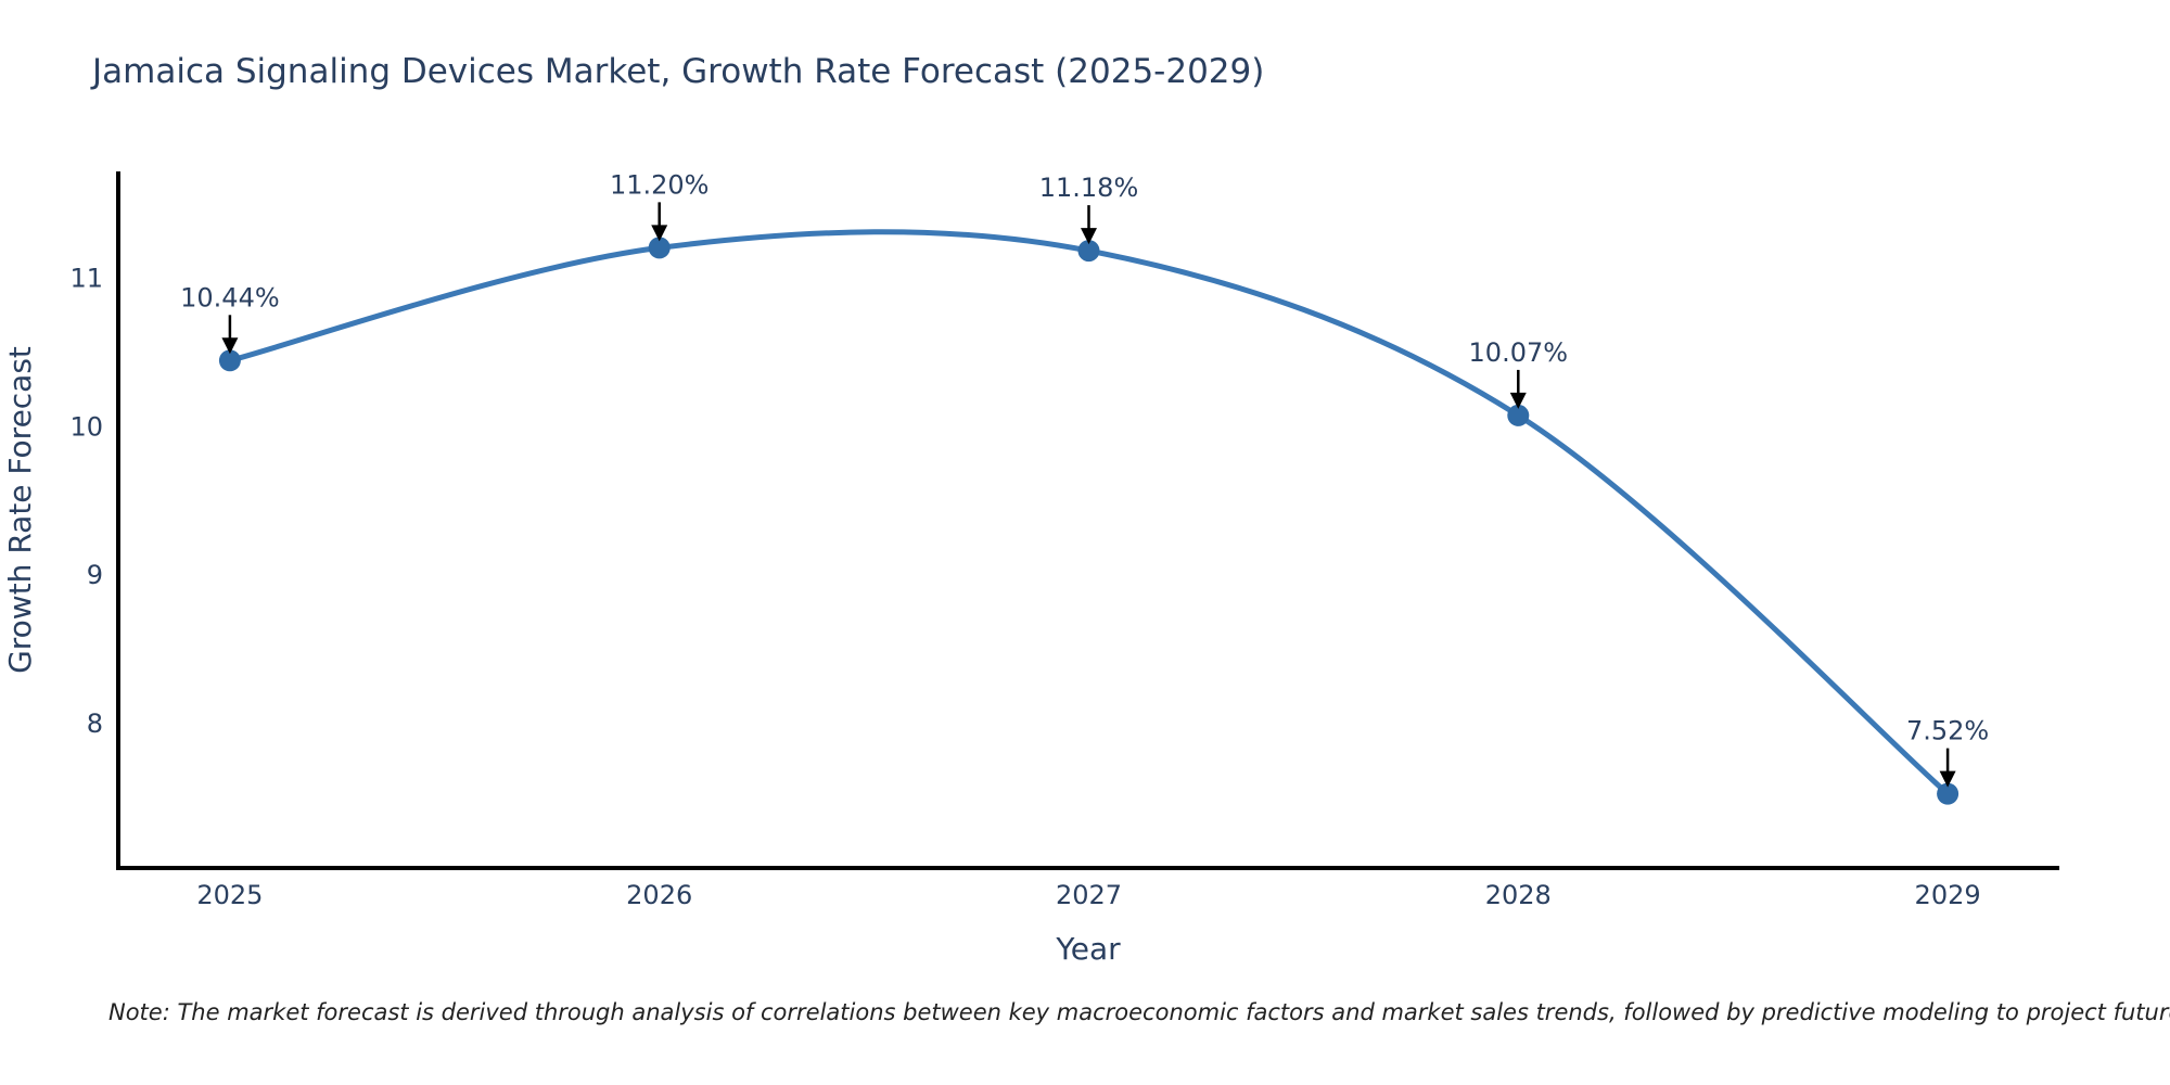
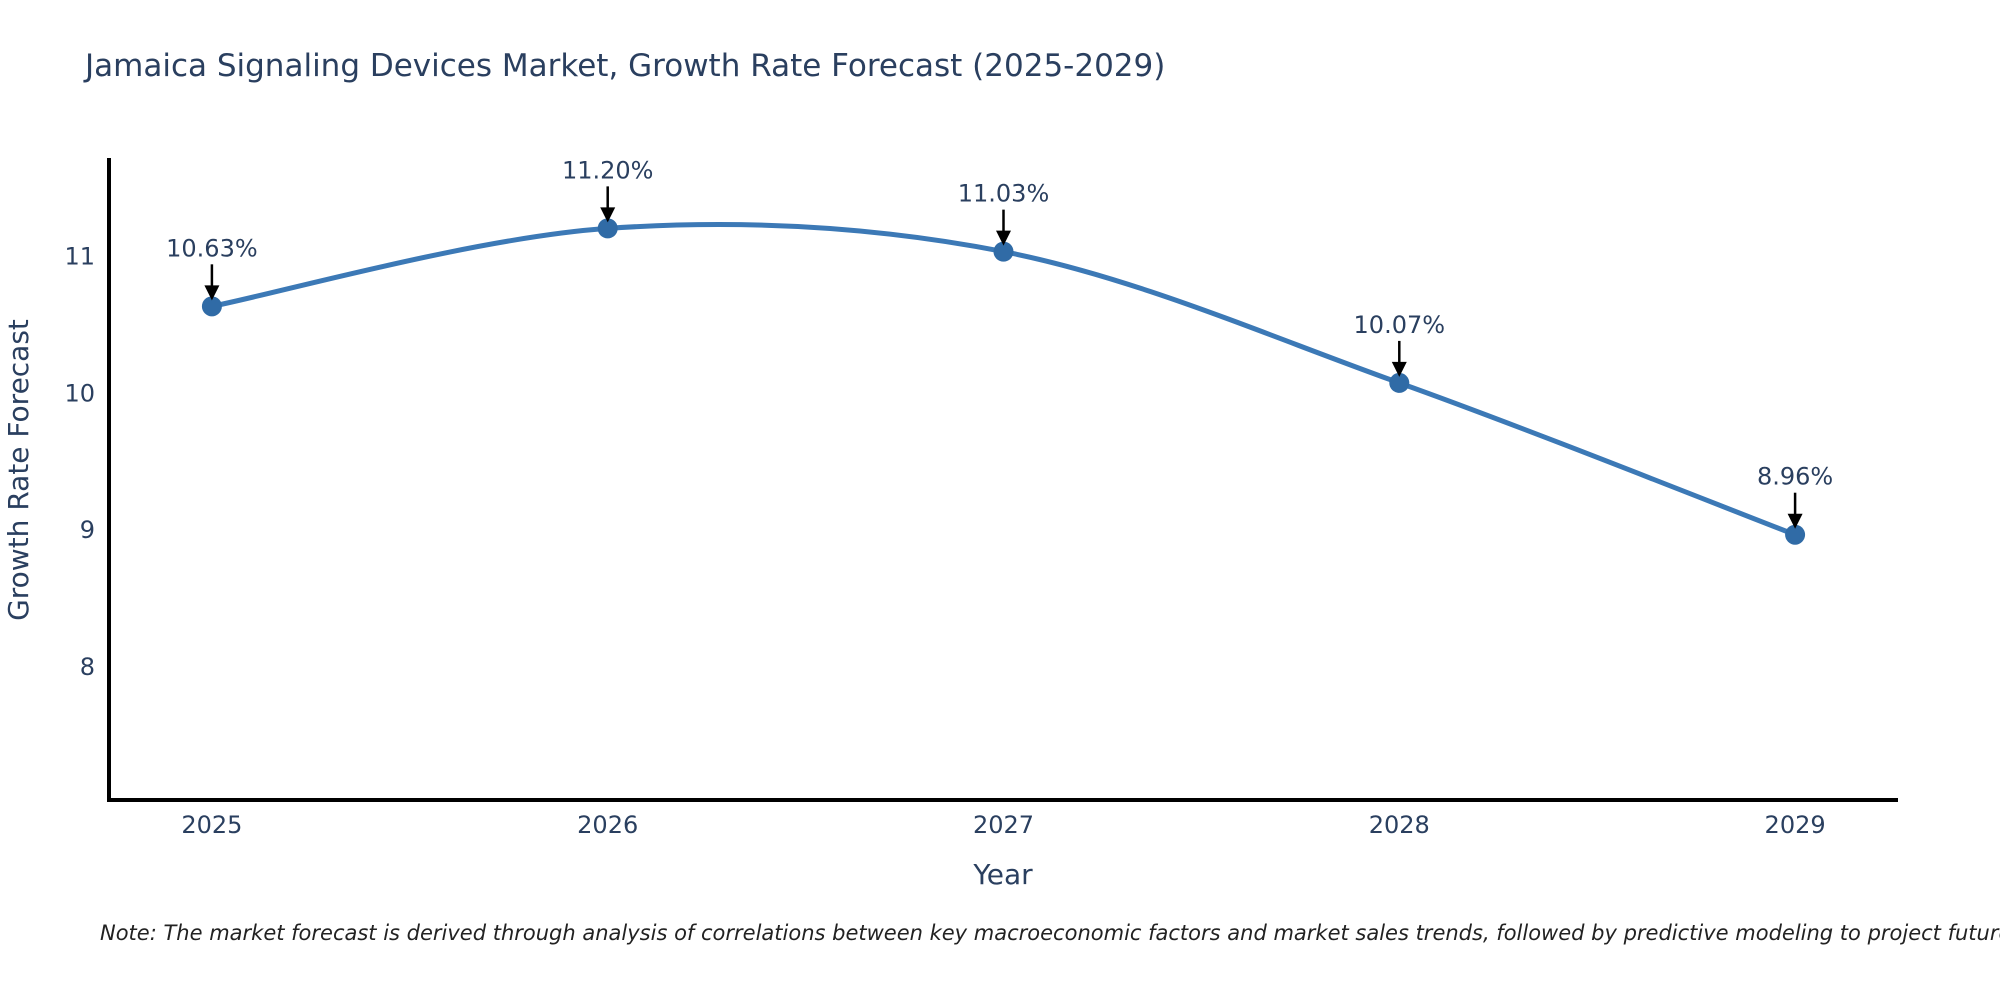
2025: 10.44% -> 10.63%
2027: 11.18% -> 11.03%
2029: 7.52% -> 8.96%
